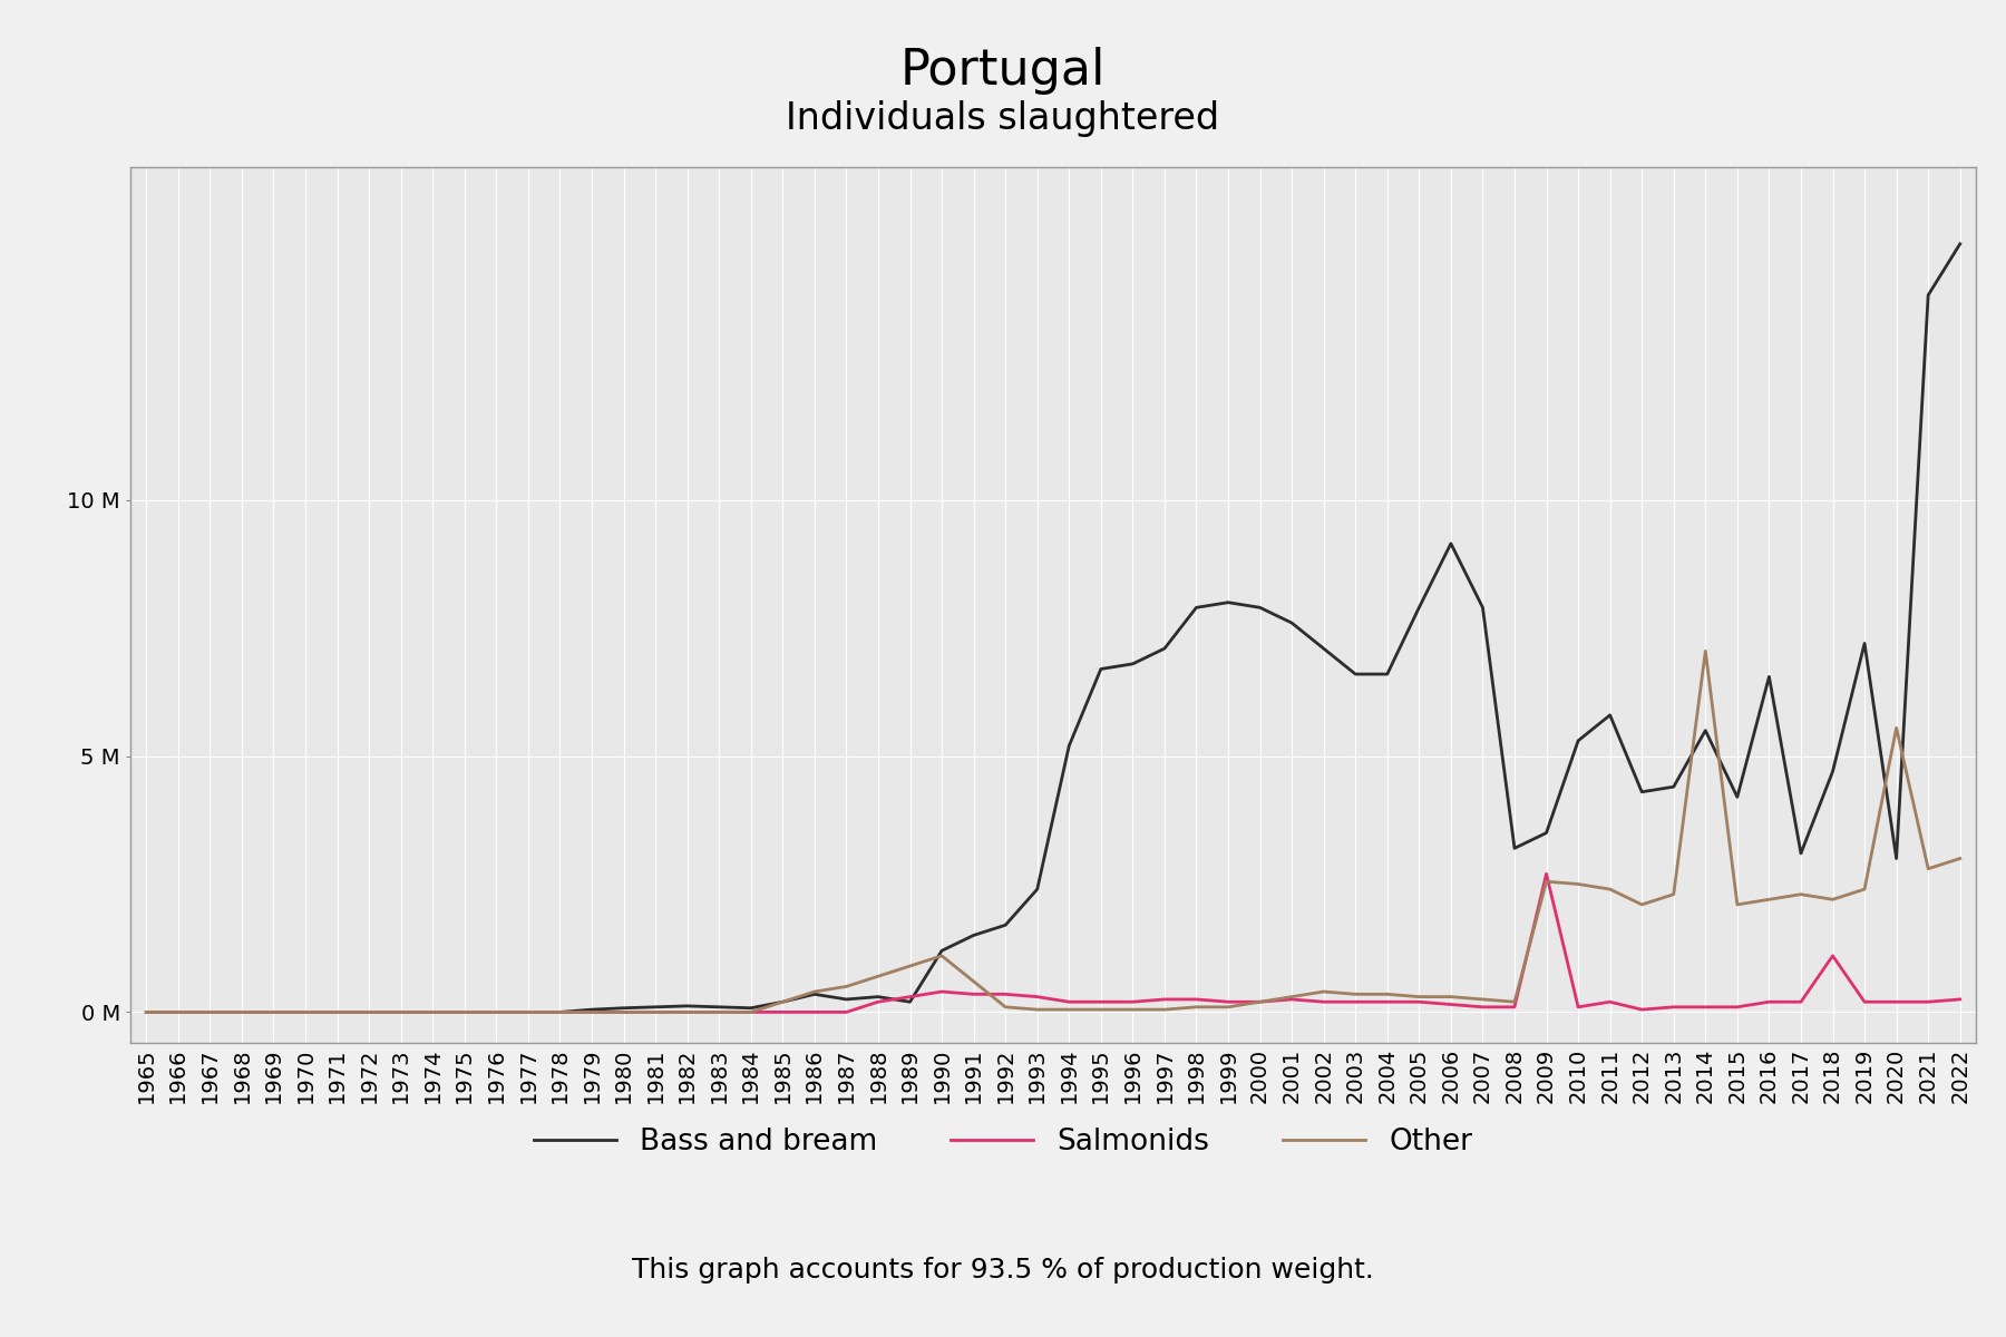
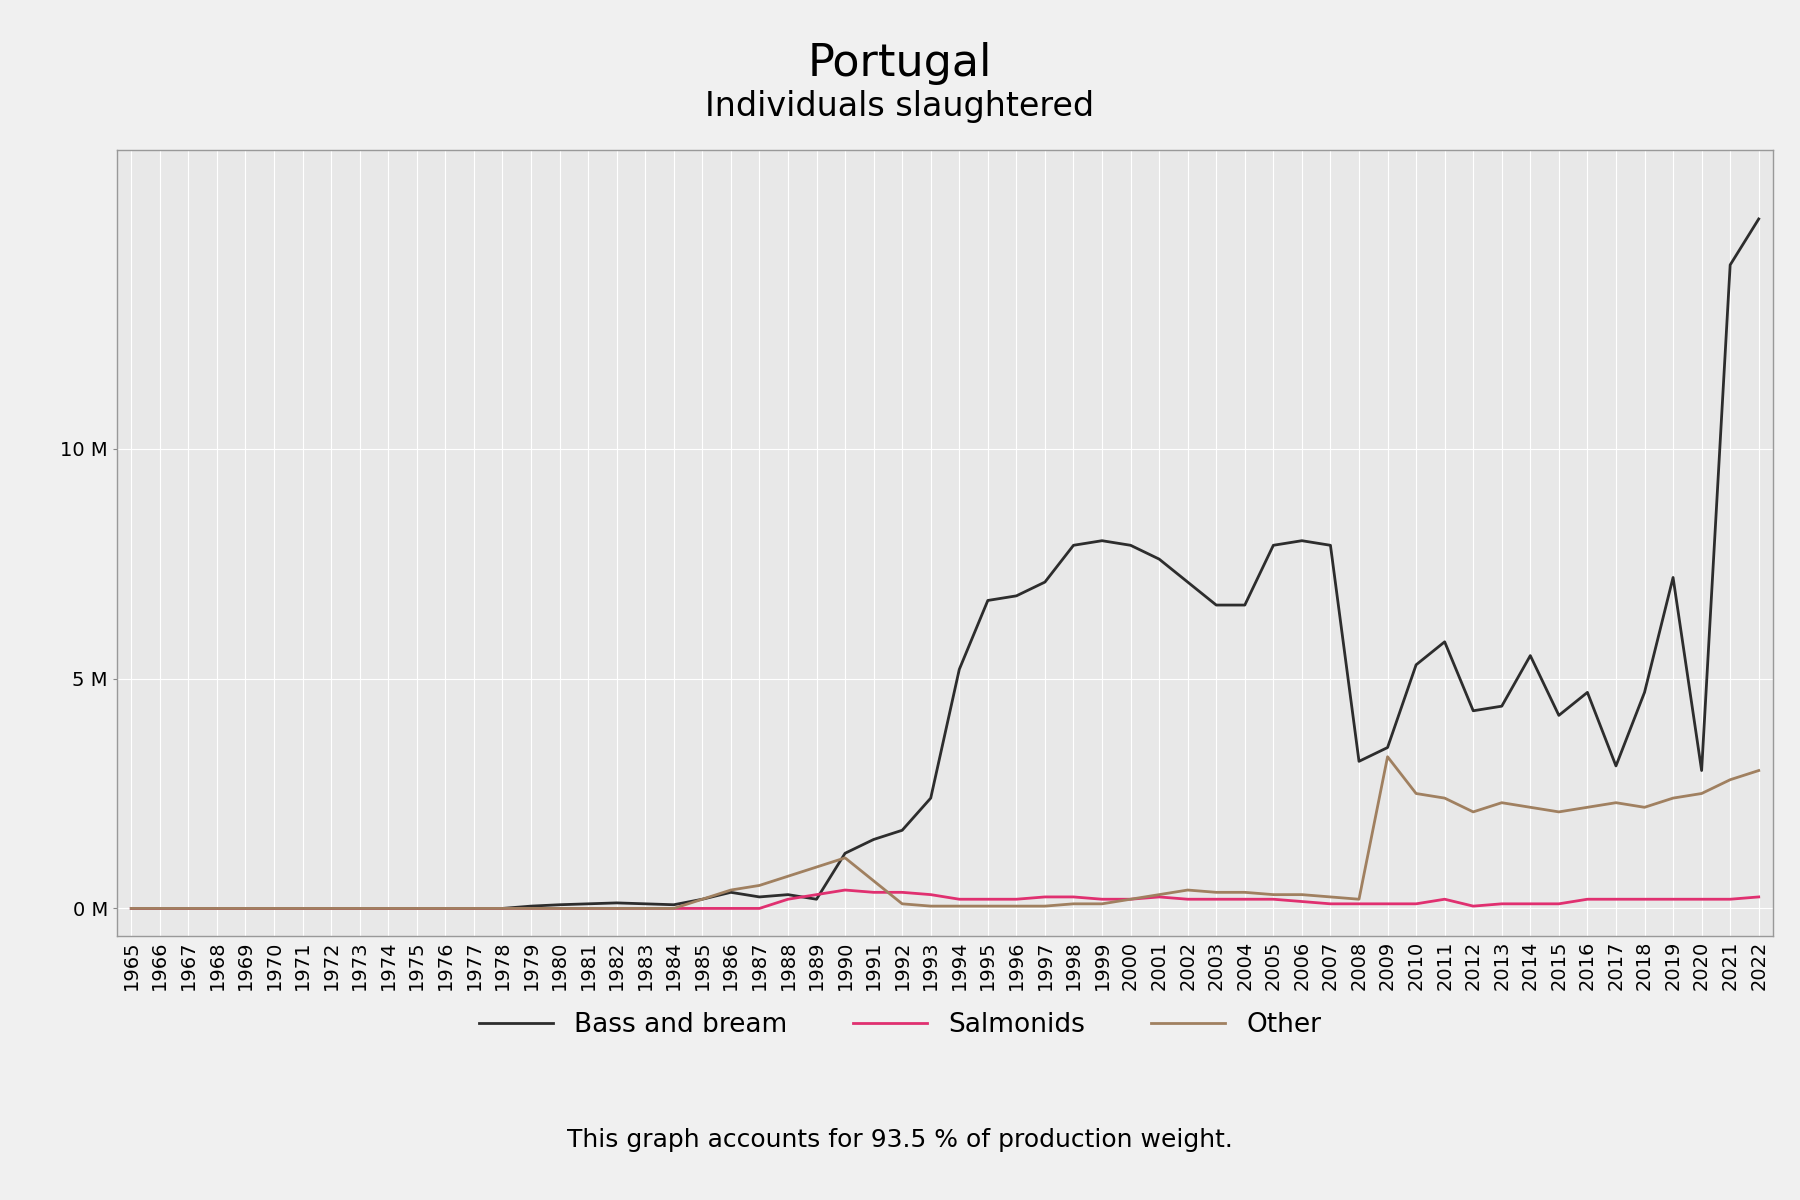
Bass and bream/2006: 9.15 M -> 8.00 M
Salmonids/2009: 2.70 M -> 0.10 M
Other/2009: 2.55 M -> 3.30 M
Other/2014: 7.05 M -> 2.20 M
Bass and bream/2016: 6.55 M -> 4.70 M
Salmonids/2018: 1.10 M -> 0.20 M
Other/2020: 5.55 M -> 2.50 M
